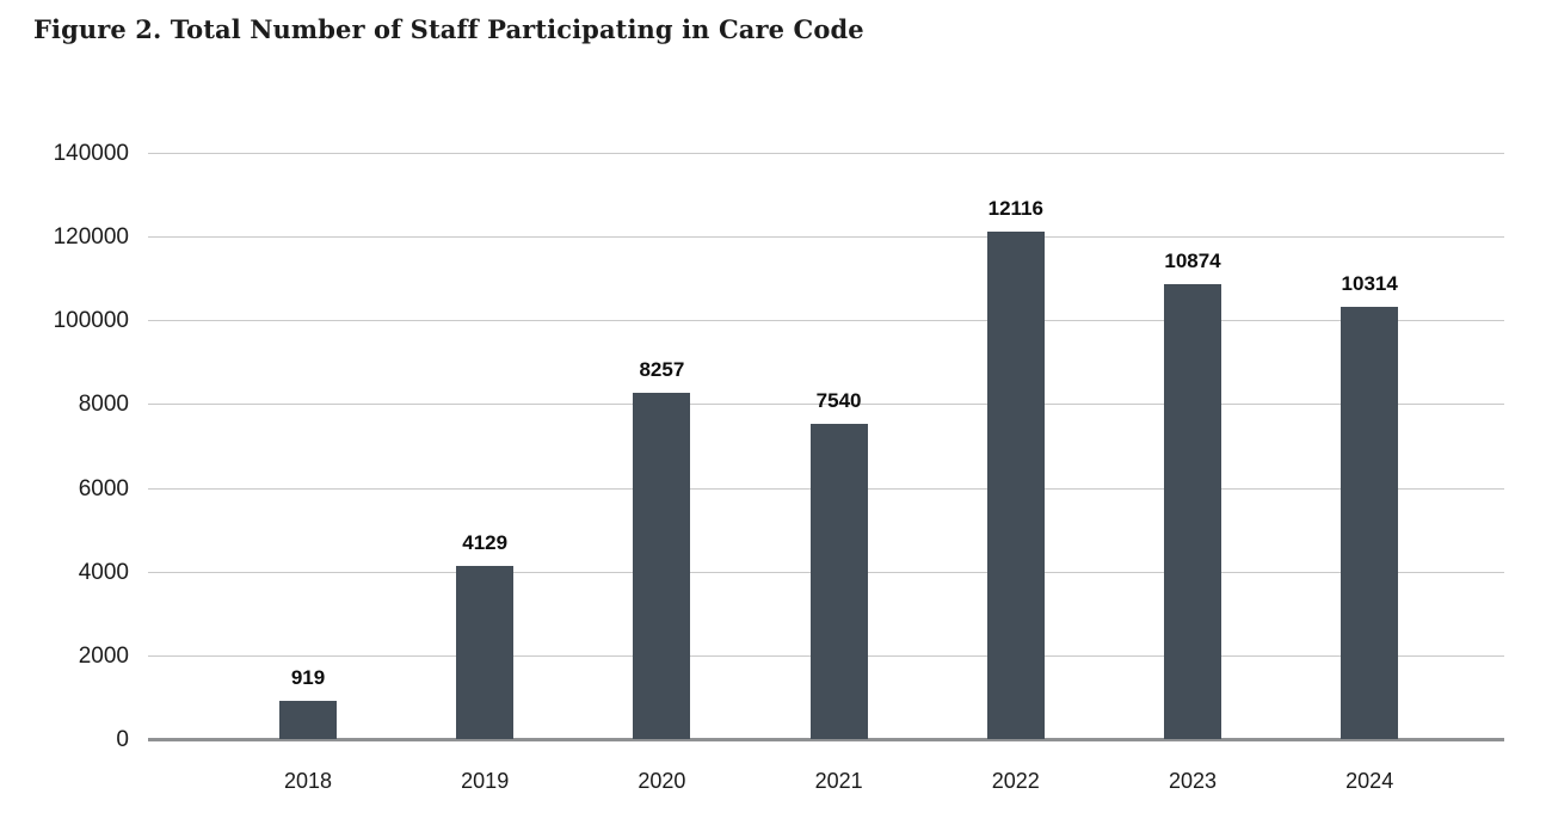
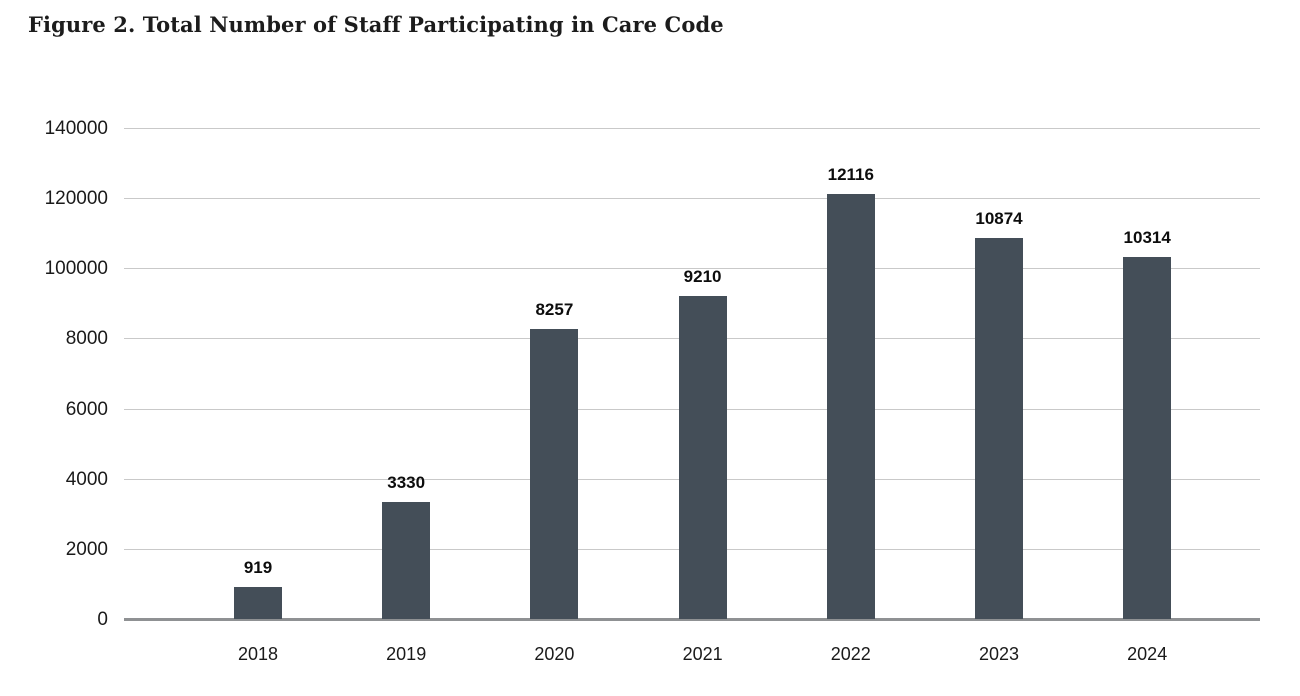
2019: 4129 -> 3330
2021: 7540 -> 9210
